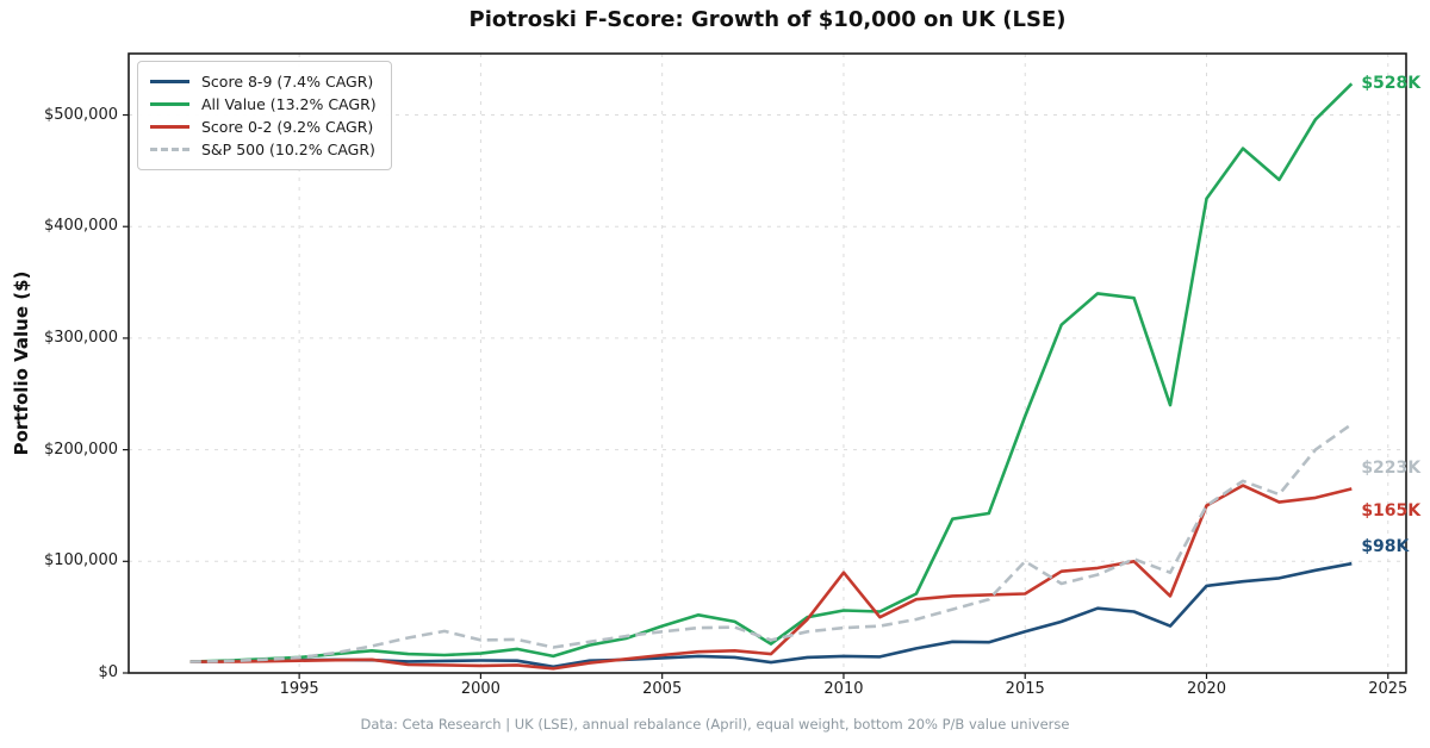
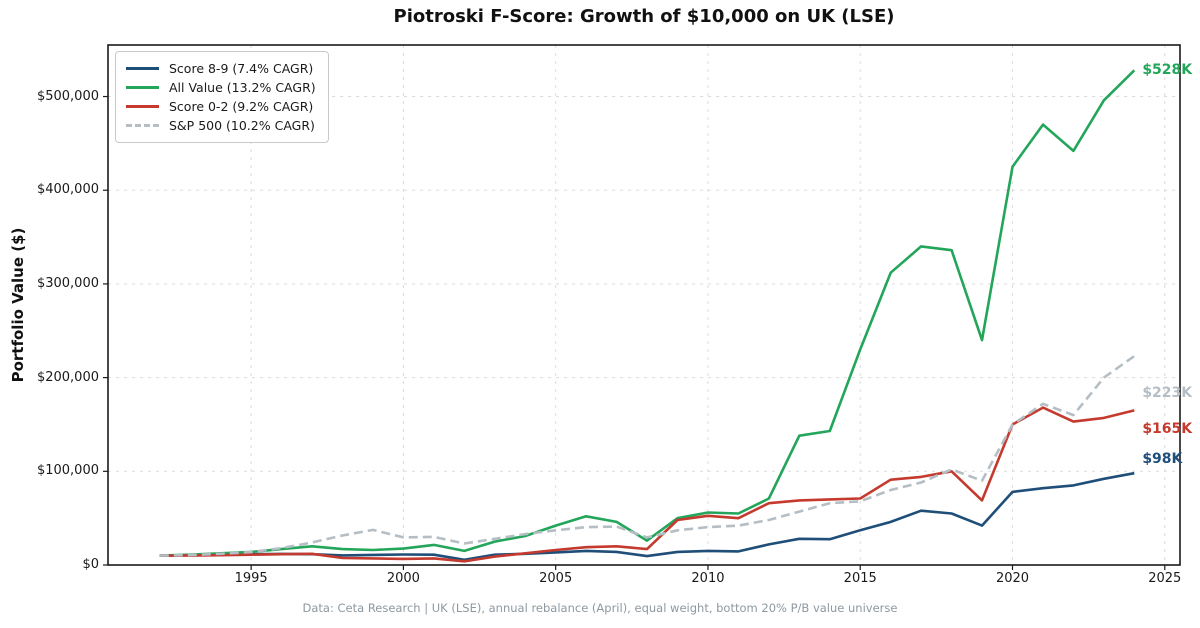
Score 0-2 (9.2% CAGR)/2010: $90000 -> $50000
S&P 500 (10.2% CAGR)/2015: $100000 -> $70000
